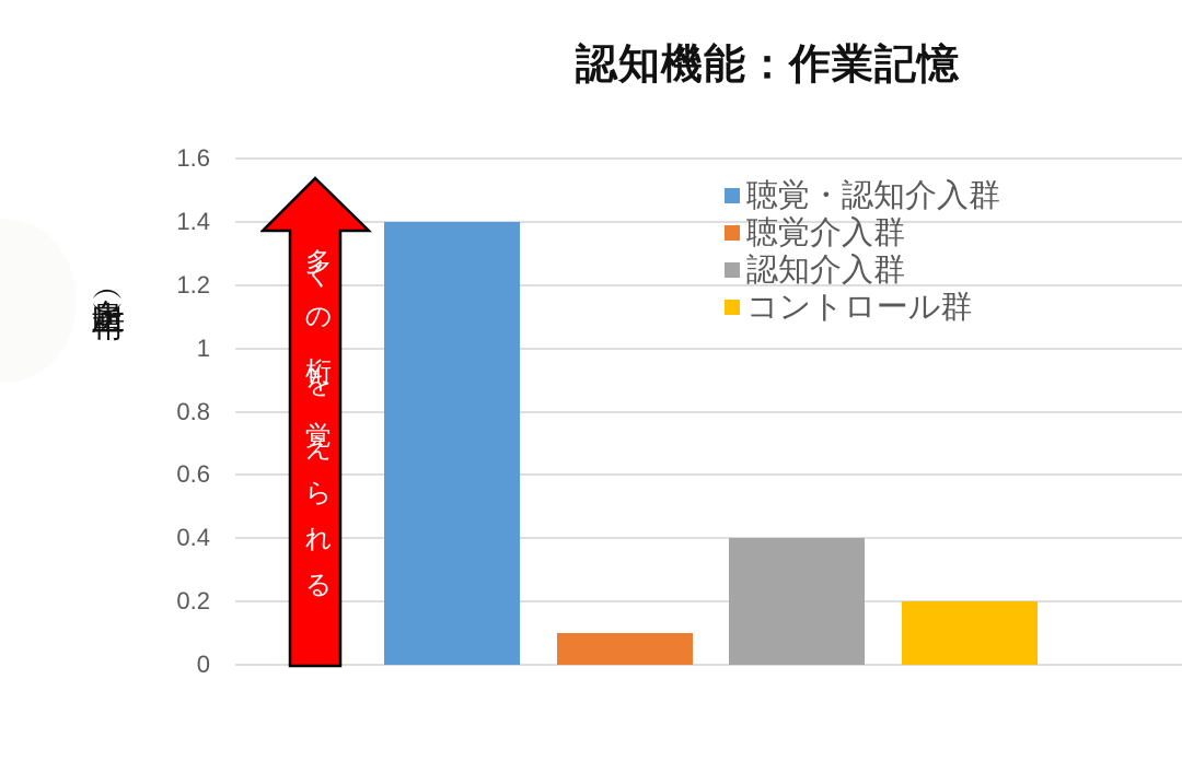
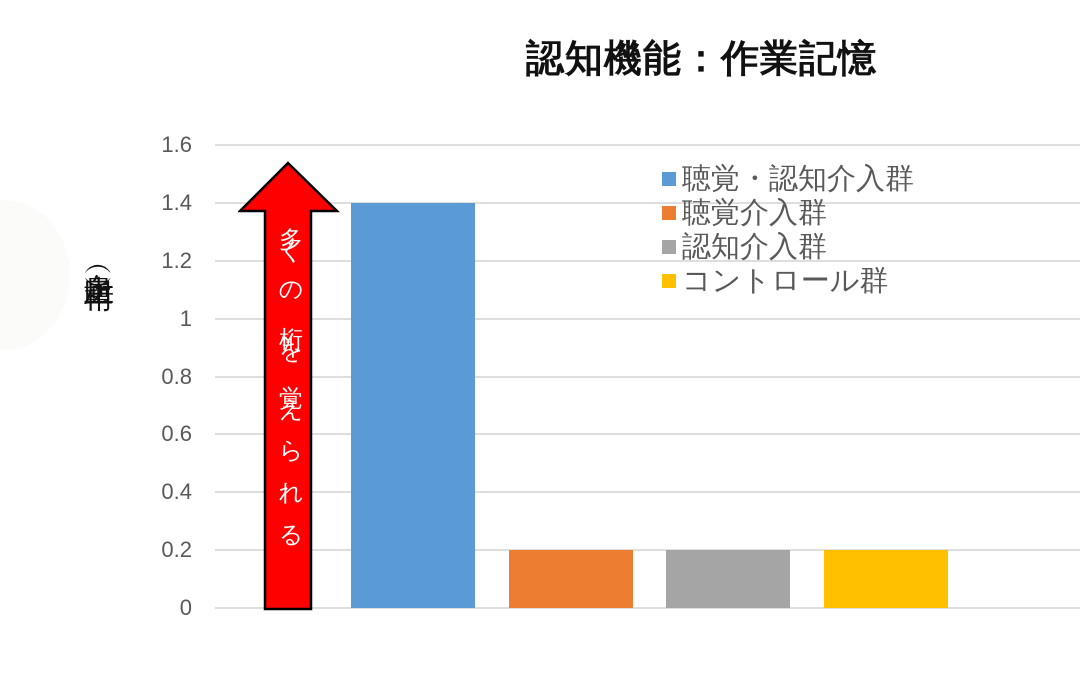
聴覚介入群: 0.1 -> 0.2
認知介入群: 0.4 -> 0.2
